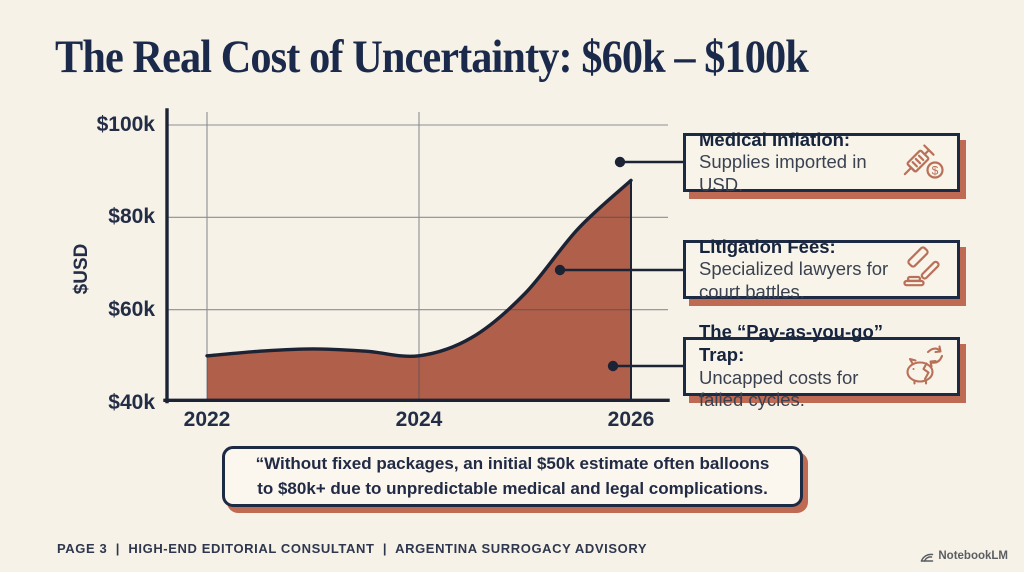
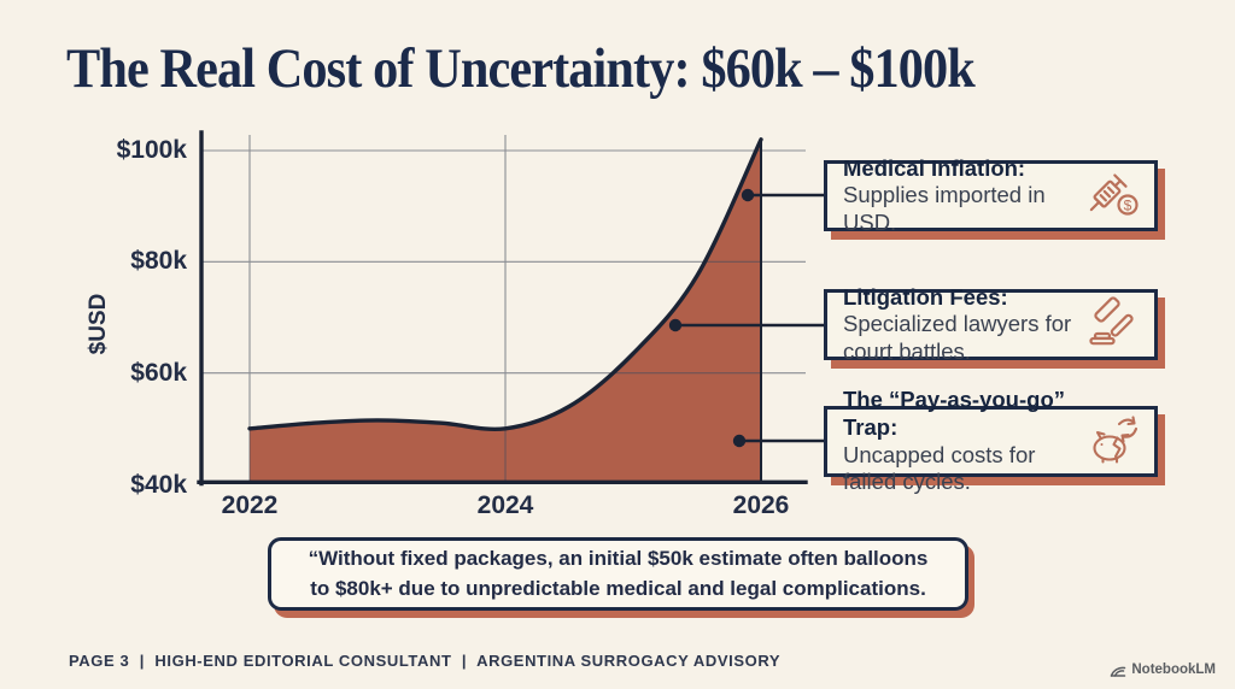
2026: $88k -> $102k
